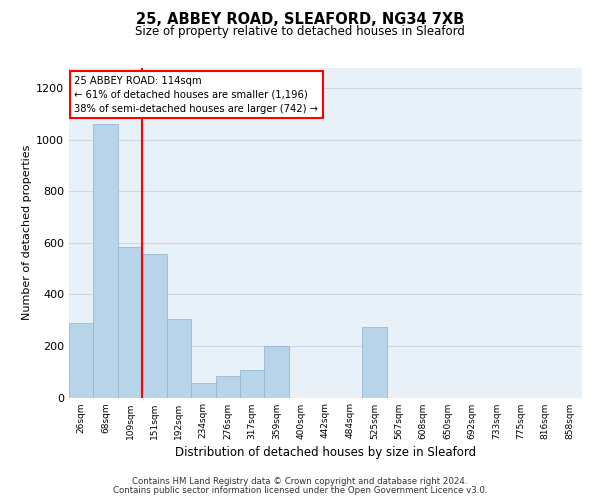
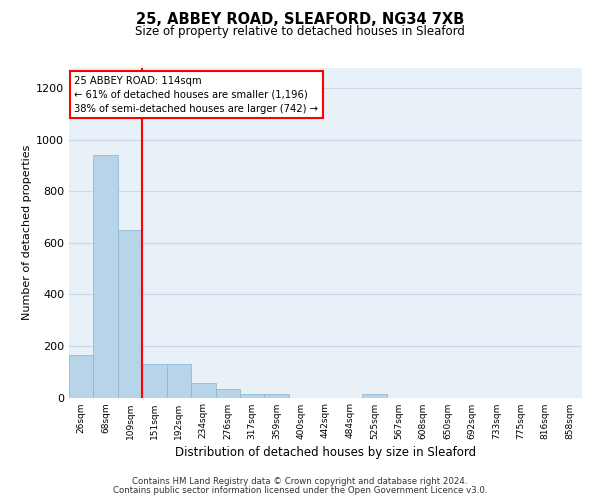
26sqm: 290 -> 163
68sqm: 1060 -> 940
109sqm: 585 -> 650
151sqm: 555 -> 130
192sqm: 305 -> 130
276sqm: 85 -> 32
317sqm: 105 -> 15
359sqm: 200 -> 12
525sqm: 275 -> 15
